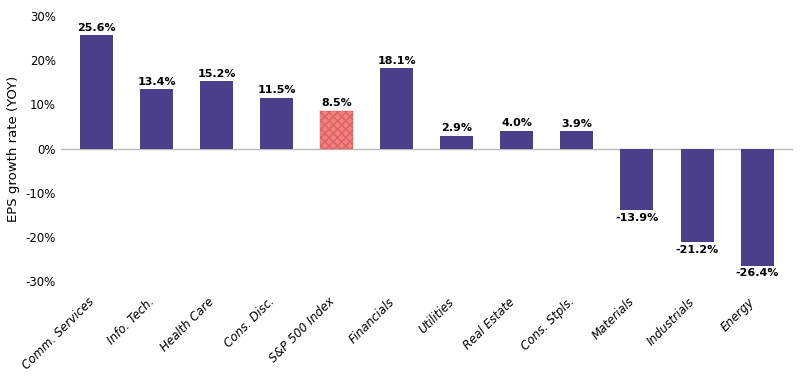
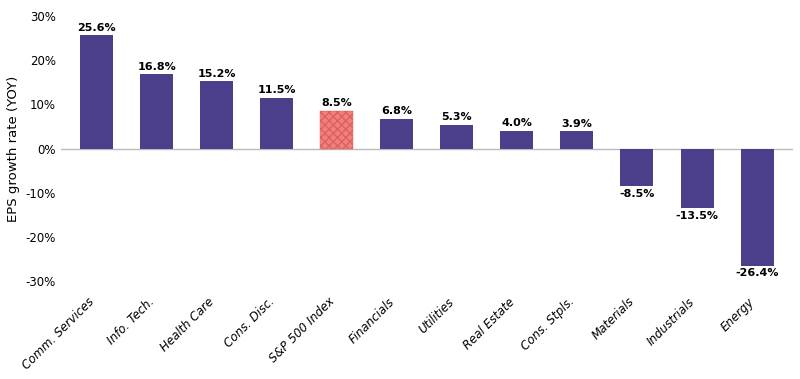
Info. Tech.: 13.4% -> 16.8%
Financials: 18.1% -> 6.8%
Utilities: 2.9% -> 5.3%
Materials: -13.9% -> -8.5%
Industrials: -21.2% -> -13.5%
